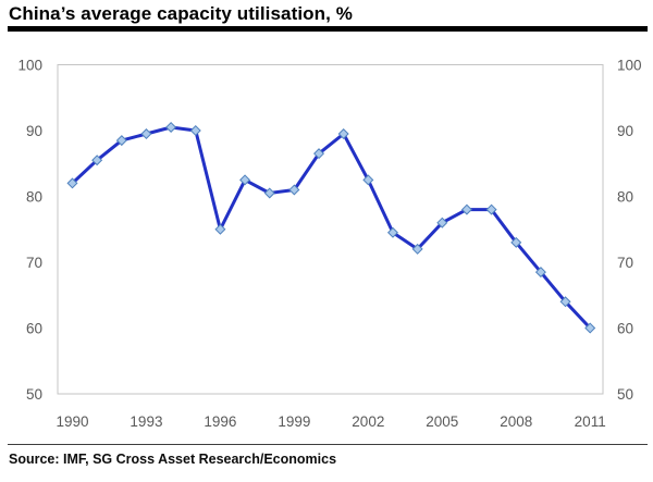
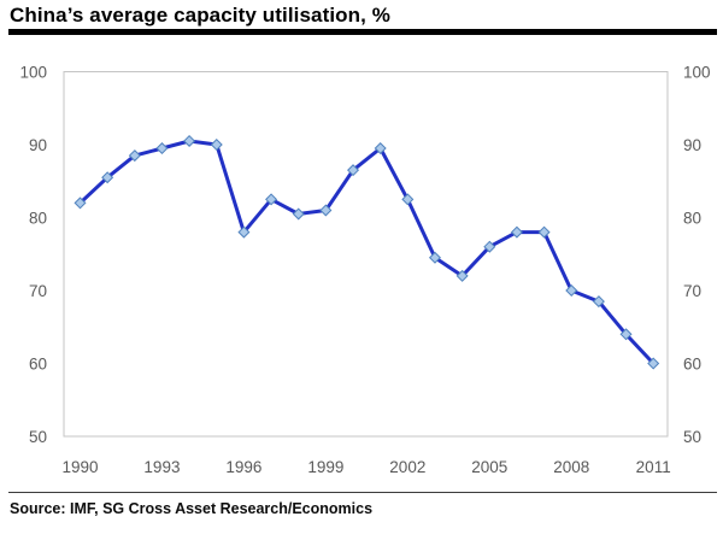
1996: 75 -> 78
2008: 73 -> 70
